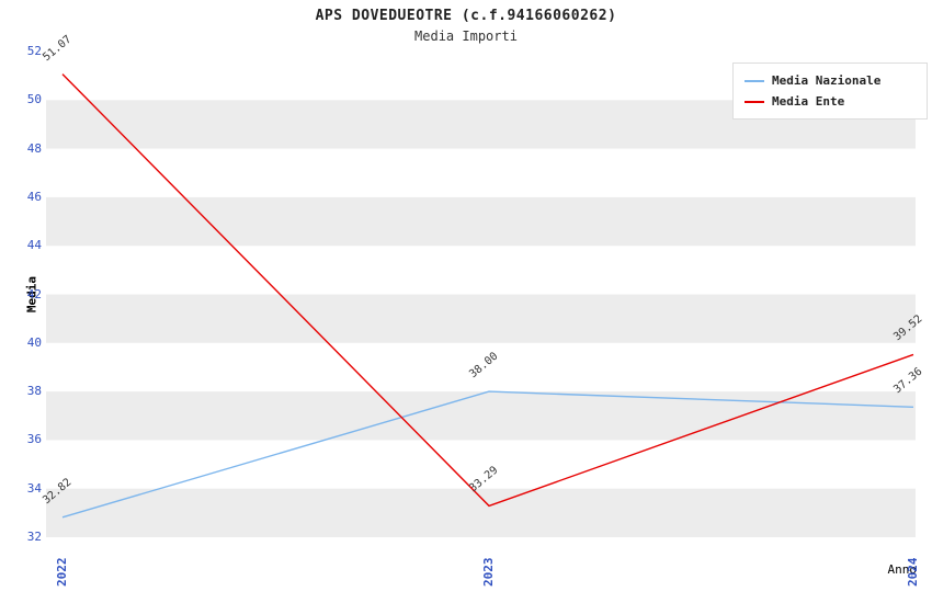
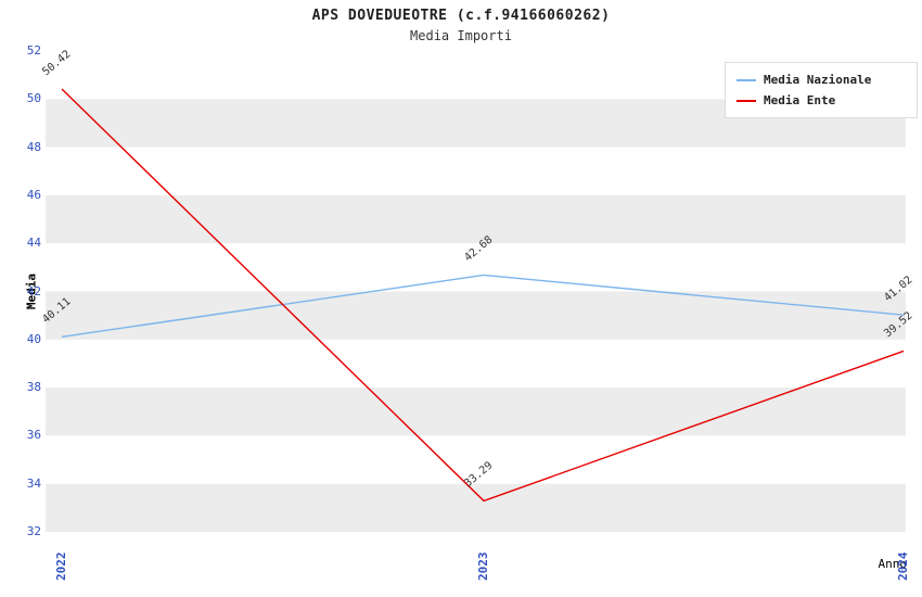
Media Nazionale/2022: 32.82 -> 40.11
Media Ente/2022: 51.07 -> 50.42
Media Nazionale/2023: 38.00 -> 42.68
Media Nazionale/2024: 37.36 -> 41.02
